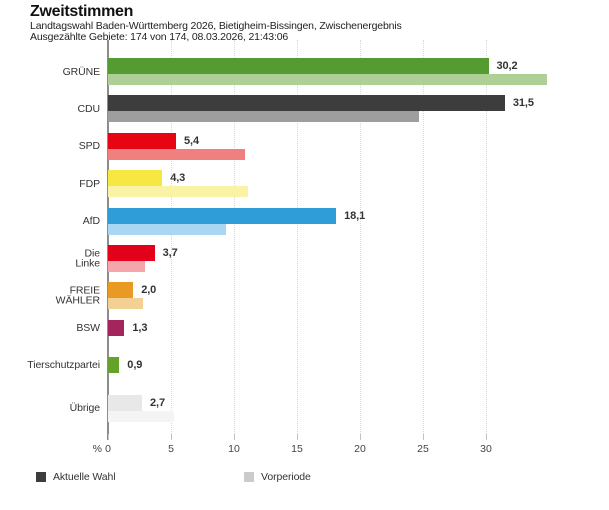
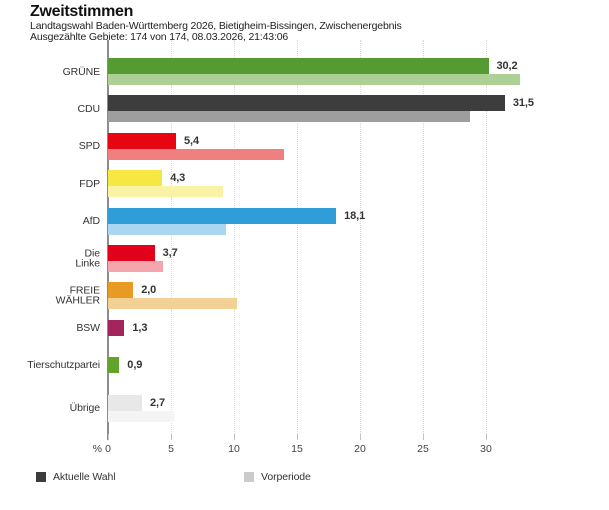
Vorperiode/GRÜNE: 34.8 -> 32.7
Vorperiode/CDU: 24.7 -> 28.7
Vorperiode/SPD: 10.9 -> 14.0
Vorperiode/FDP: 11.1 -> 9.1
Vorperiode/Die Linke: 2.9 -> 4.4
Vorperiode/FREIE WÄHLER: 2.8 -> 10.2
